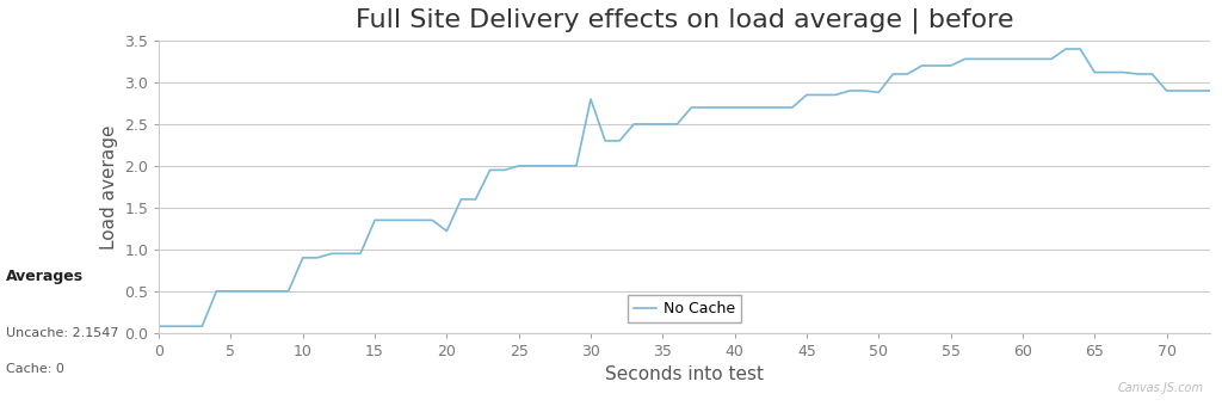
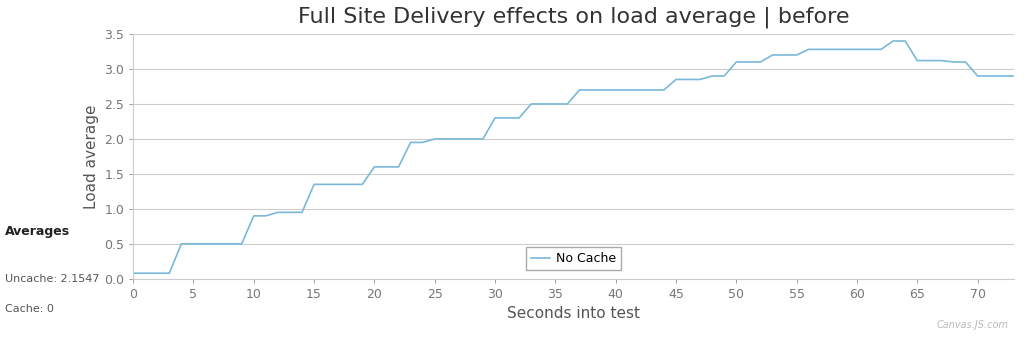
20: 1.22 -> 1.60
30: 2.80 -> 2.30
50: 2.88 -> 3.10
